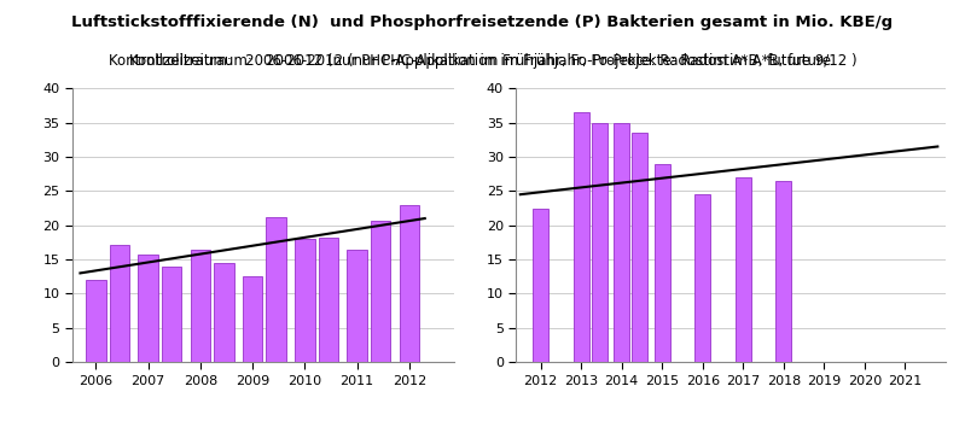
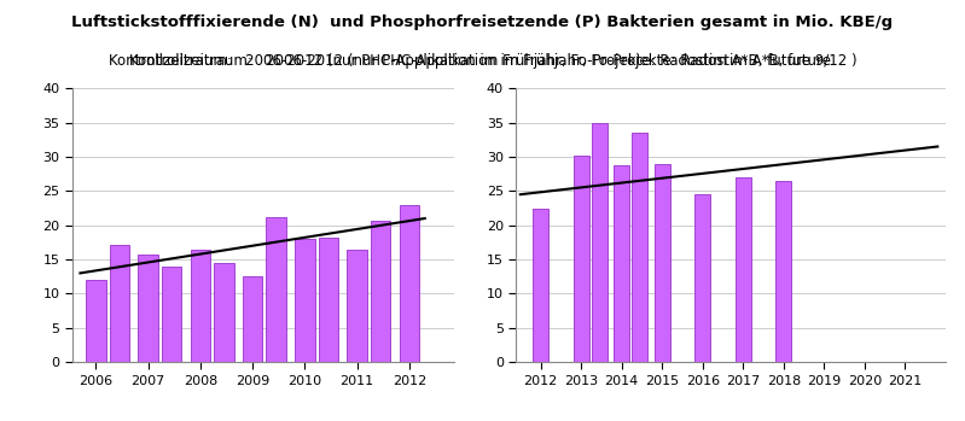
2013: 36.5 -> 30.2
2014: 35.0 -> 28.8
